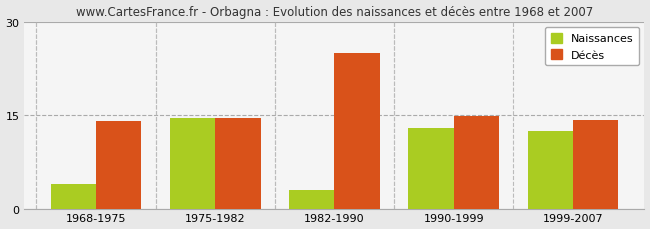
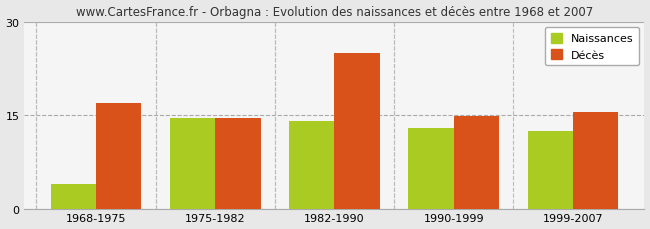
Décès/1968-1975: 14.0 -> 17.0
Naissances/1982-1990: 3.0 -> 14.0
Décès/1999-2007: 14.2 -> 15.5
